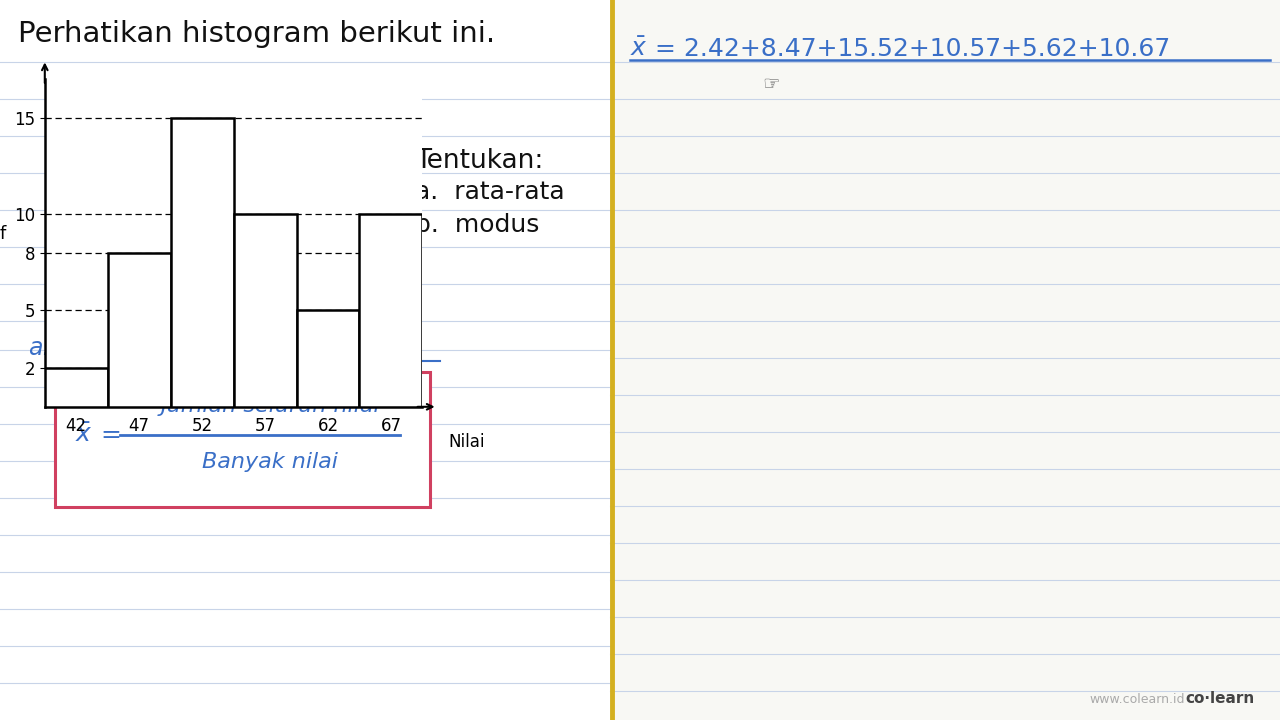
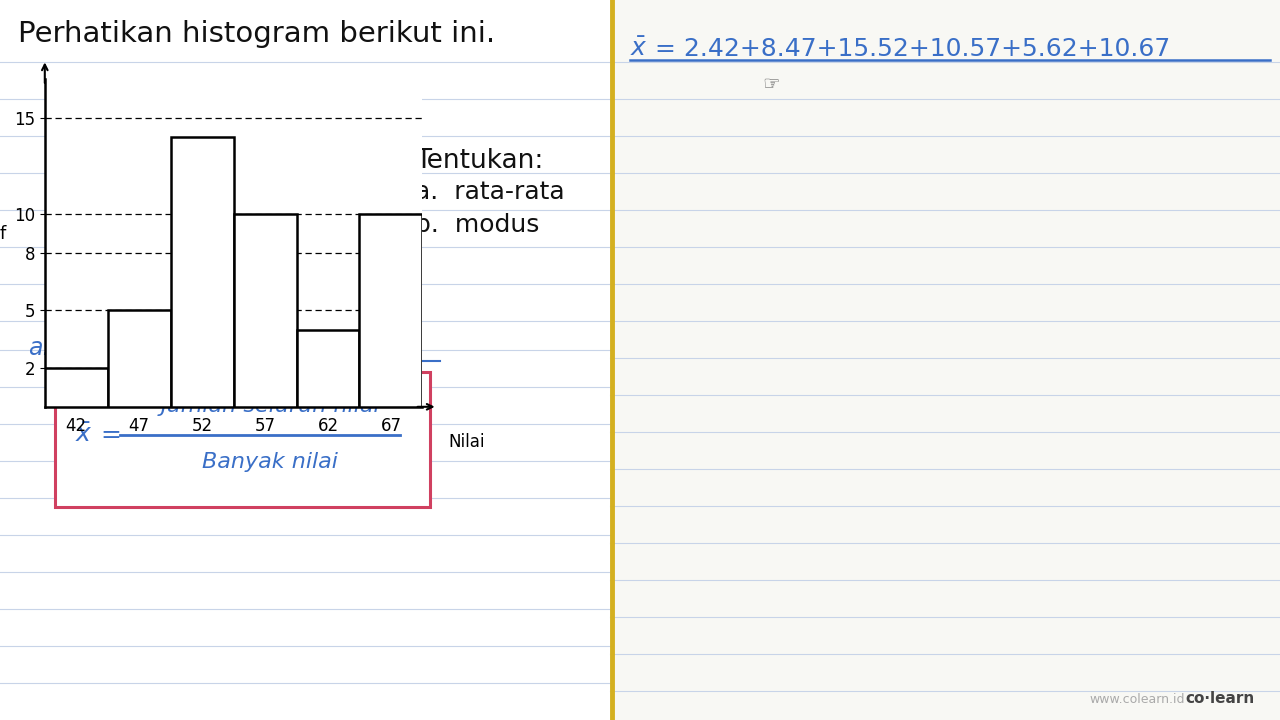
47: 8 -> 5
52: 15 -> 14
62: 5 -> 4
